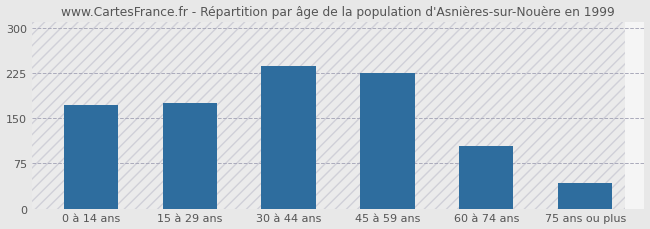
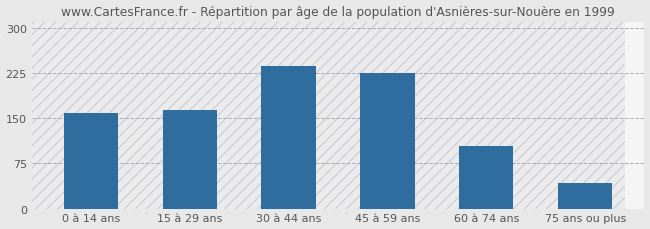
0 à 14 ans: 172 -> 158
15 à 29 ans: 175 -> 164
